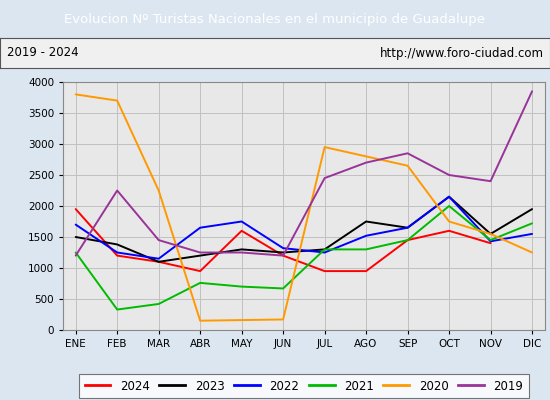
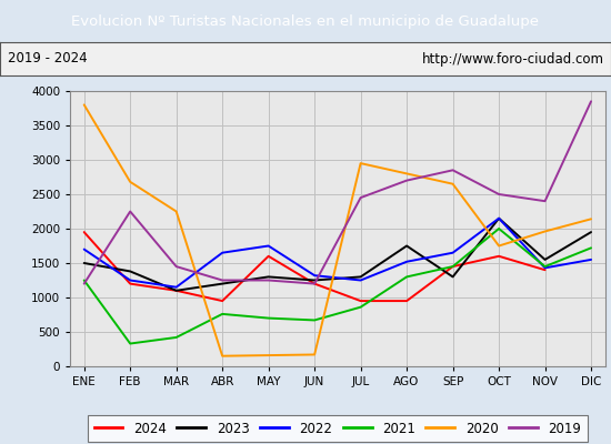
2020/FEB: 3700 -> 2680
2021/JUL: 1300 -> 860
2023/SEP: 1650 -> 1300
2020/NOV: 1550 -> 1960
2020/DIC: 1250 -> 2140
